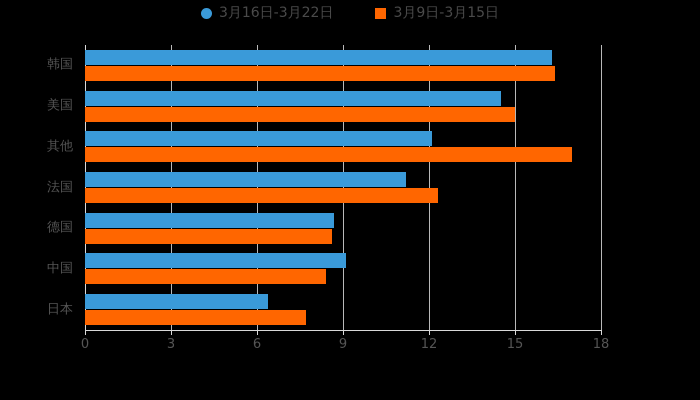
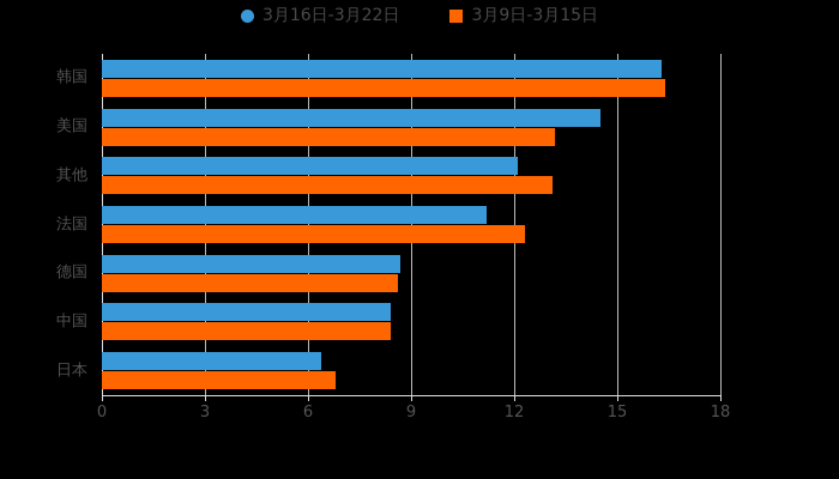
3月9日-3月15日/美国: 15.0 -> 13.2
3月9日-3月15日/其他: 17.0 -> 13.1
3月16日-3月22日/中国: 9.1 -> 8.4
3月9日-3月15日/日本: 7.7 -> 6.8
